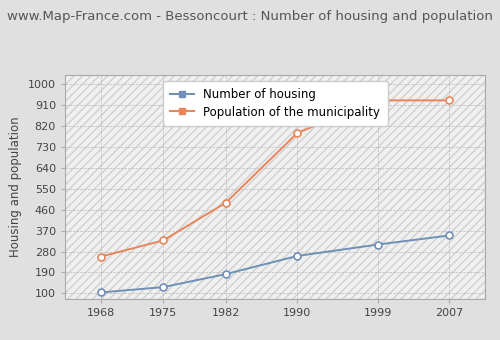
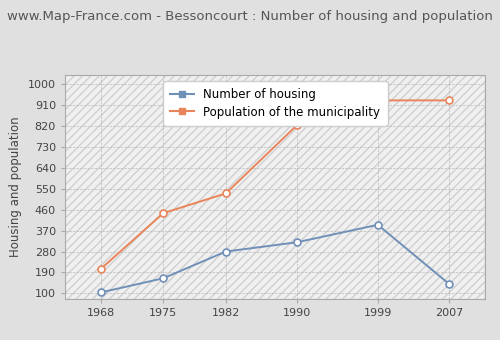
Population of the municipality/1968: 258 -> 205
Number of housing/1975: 127 -> 165
Population of the municipality/1975: 328 -> 445
Number of housing/1982: 183 -> 280
Population of the municipality/1982: 490 -> 530
Number of housing/1990: 261 -> 320
Population of the municipality/1990: 790 -> 825
Number of housing/1999: 310 -> 395
Number of housing/2007: 349 -> 140
